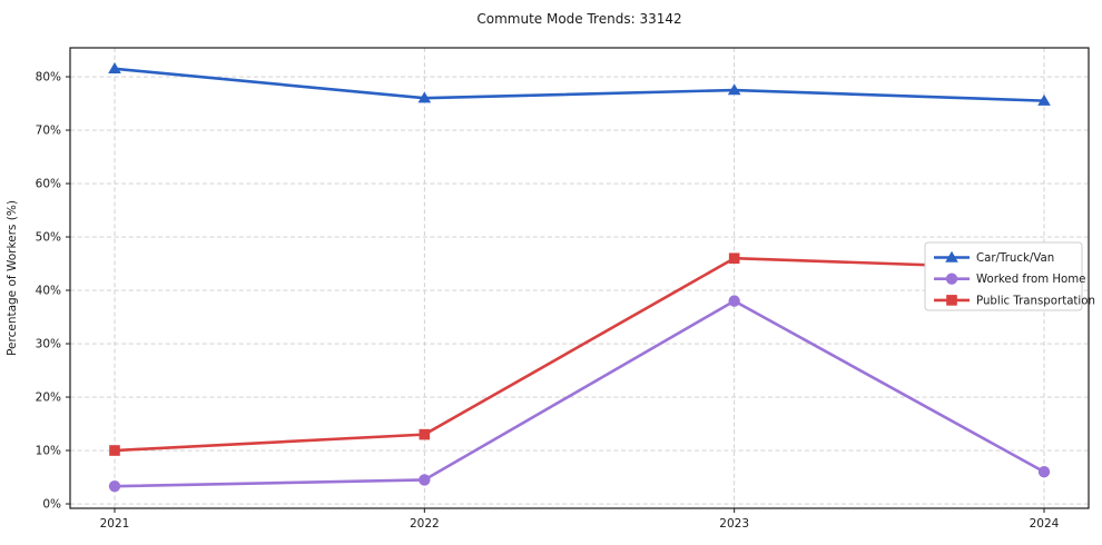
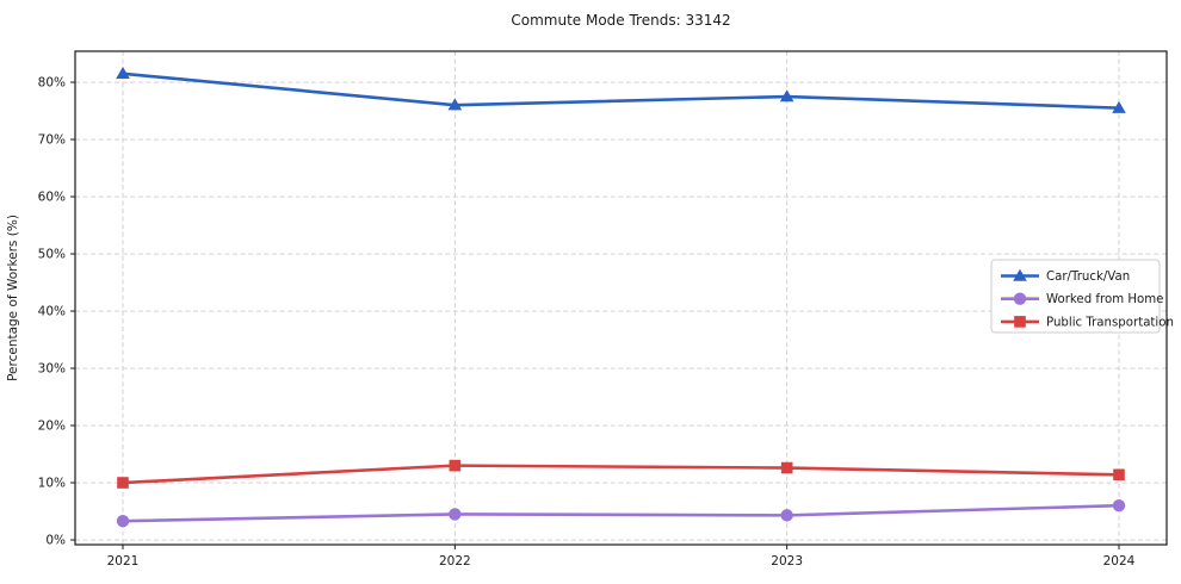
Worked from Home/2023: 38% -> 4%
Public Transportation/2023: 46% -> 13%
Public Transportation/2024: 44% -> 11%
